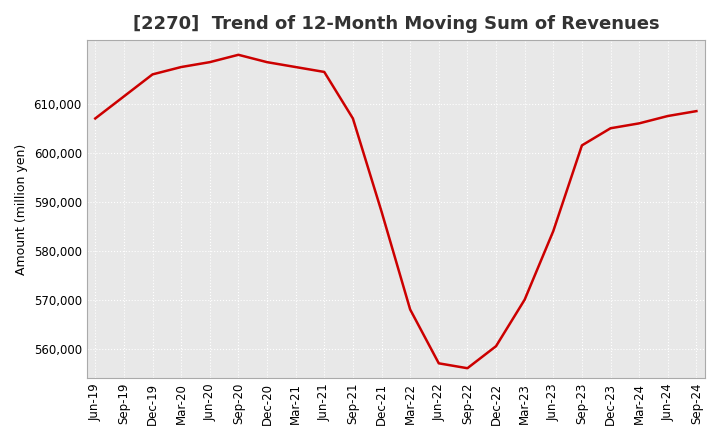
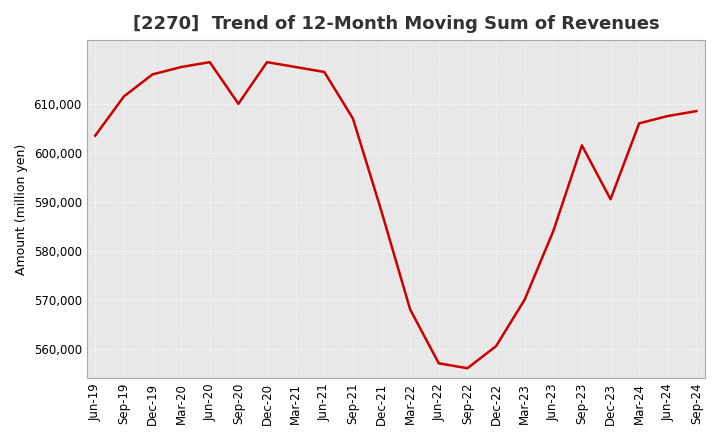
Jun-19: 607,000 -> 603,500
Sep-20: 620,000 -> 610,000
Dec-23: 605,000 -> 590,500
